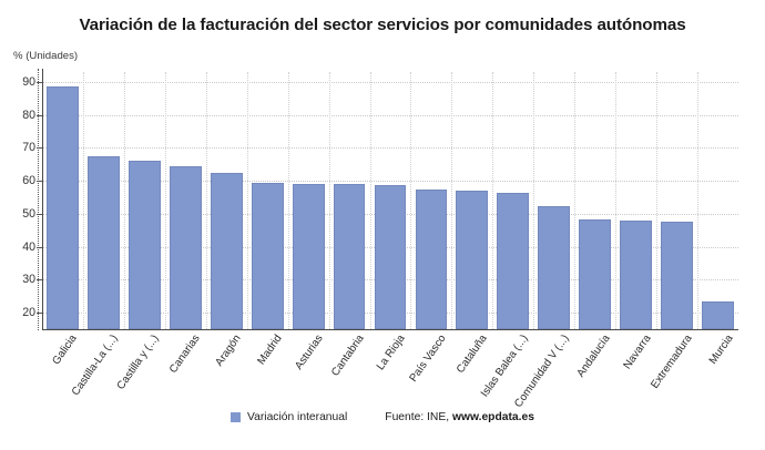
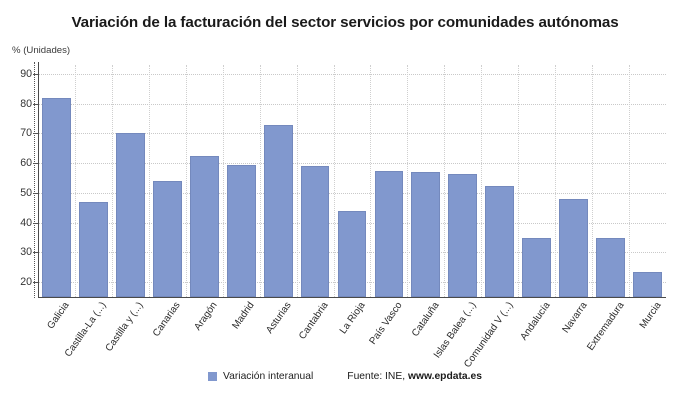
Galicia: 88 -> 82
Castilla-La (...): 68 -> 47
Castilla y (...): 66 -> 70
Canarias: 64 -> 54
Asturias: 59 -> 73
La Rioja: 59 -> 44
Andalucía: 48 -> 35
Extremadura: 48 -> 35
